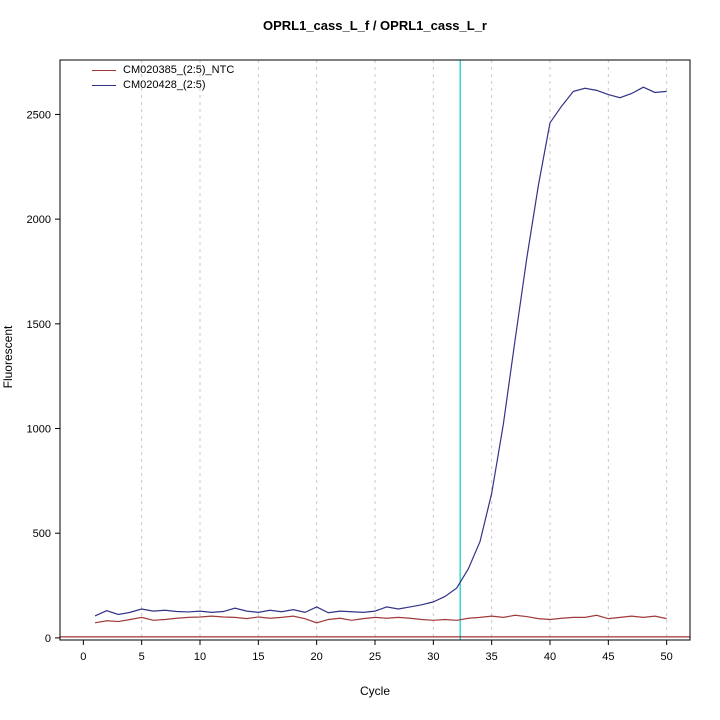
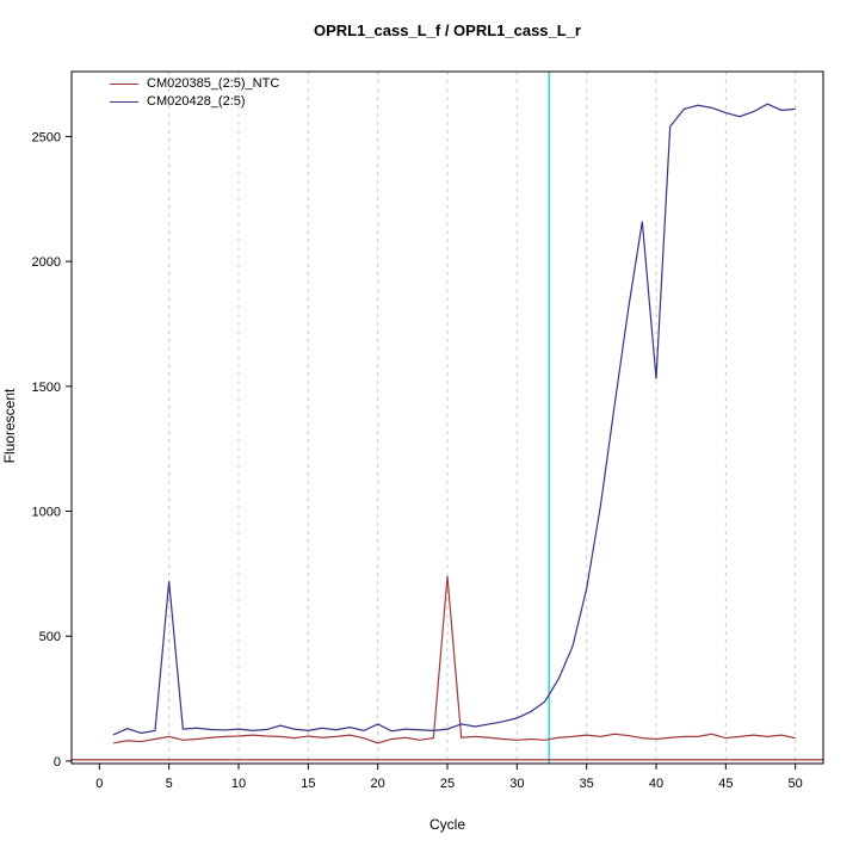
CM020428_(2:5)/5: 140 -> 720
CM020385_(2:5)_NTC/25: 100 -> 740
CM020428_(2:5)/40: 2460 -> 1530
